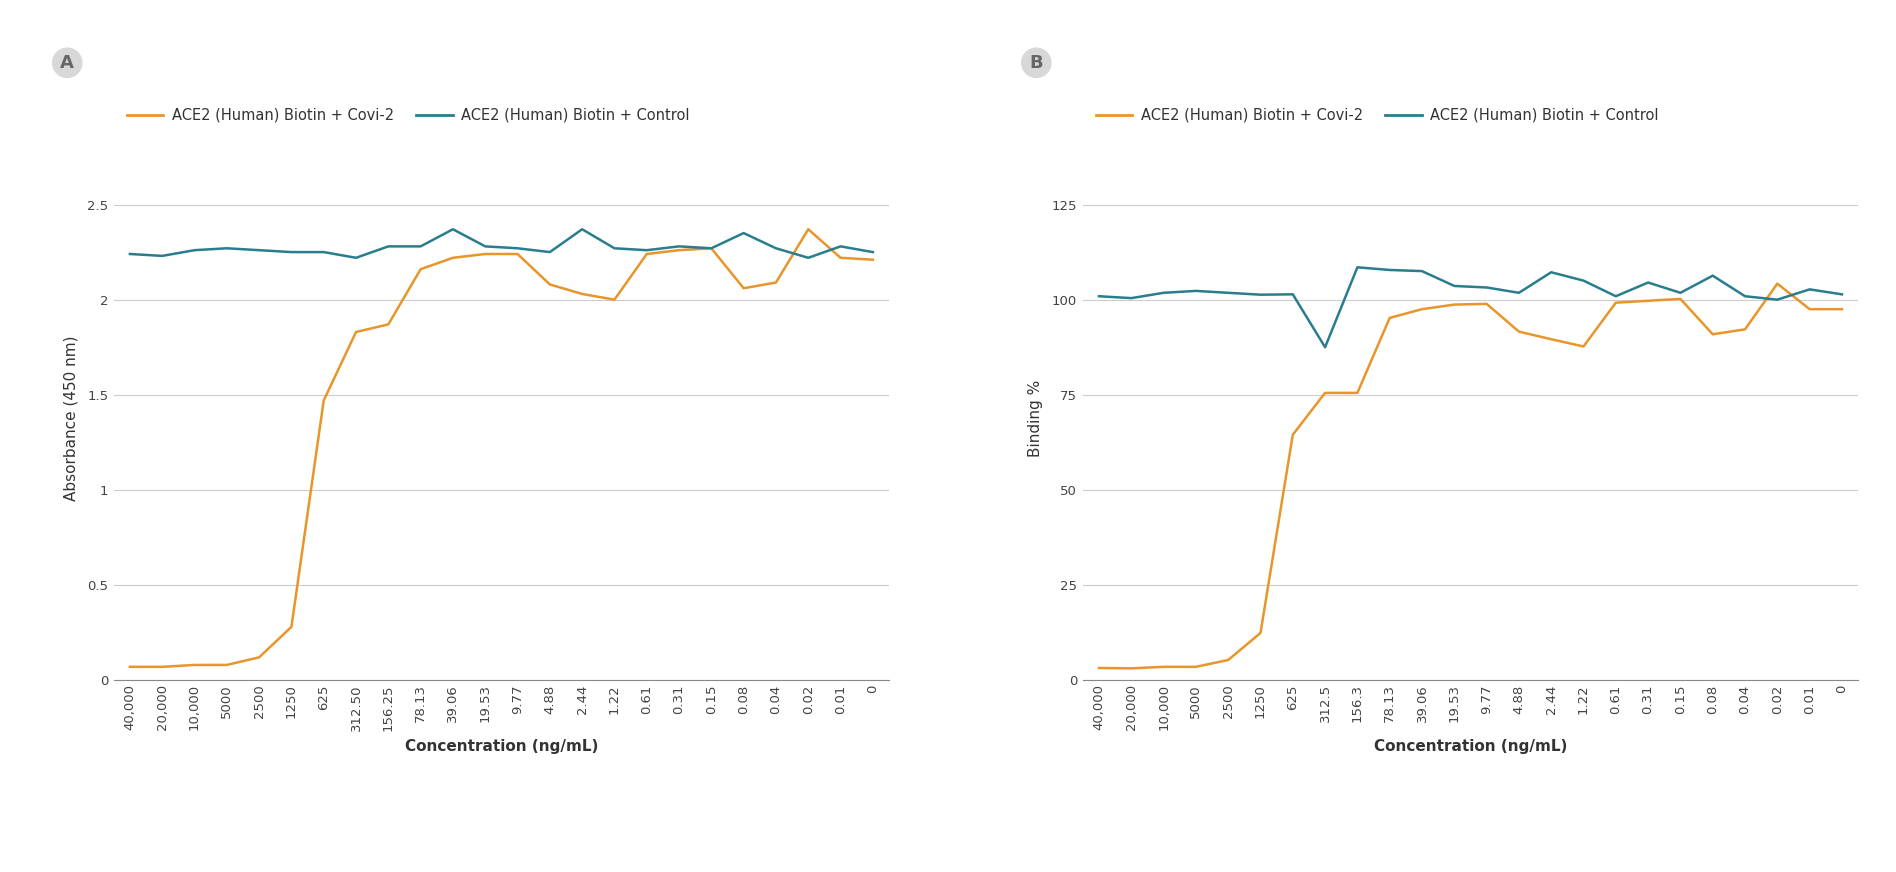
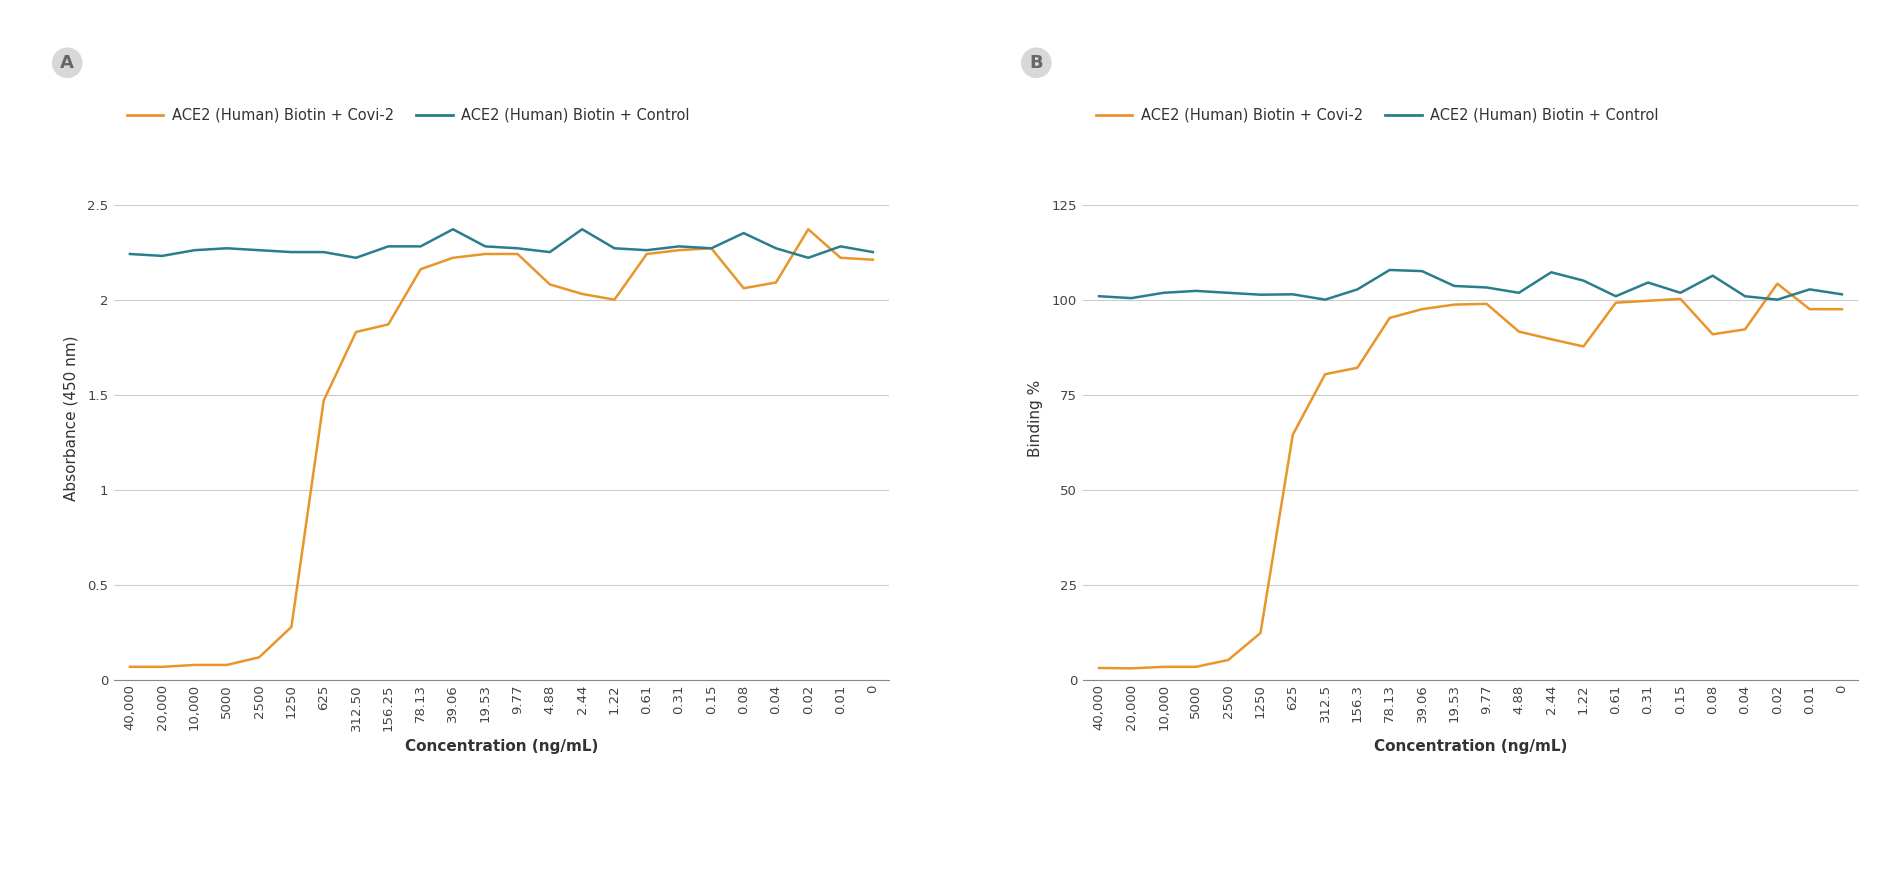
ACE2 (Human) Biotin + Covi-2/312.5: 75.5 -> 80.4
ACE2 (Human) Biotin + Control/312.5: 87.5 -> 100.0
ACE2 (Human) Biotin + Covi-2/156.3: 75.5 -> 82.1
ACE2 (Human) Biotin + Control/156.3: 108.5 -> 102.7
